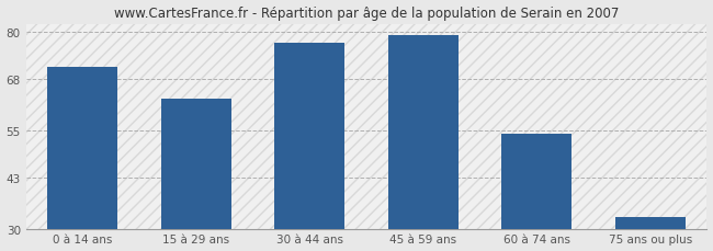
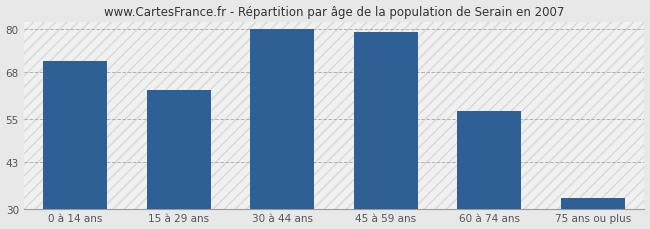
30 à 44 ans: 77 -> 80
60 à 74 ans: 54 -> 57
